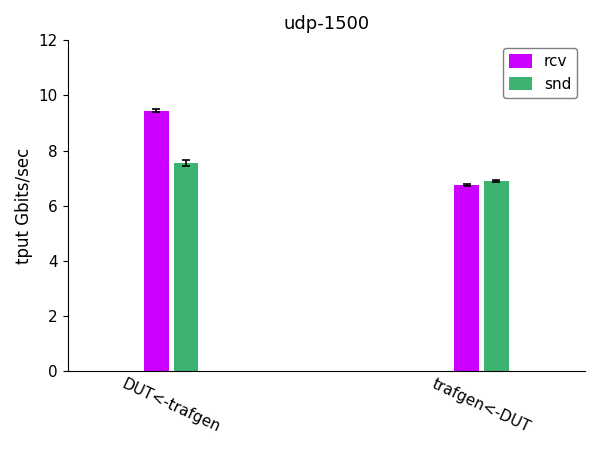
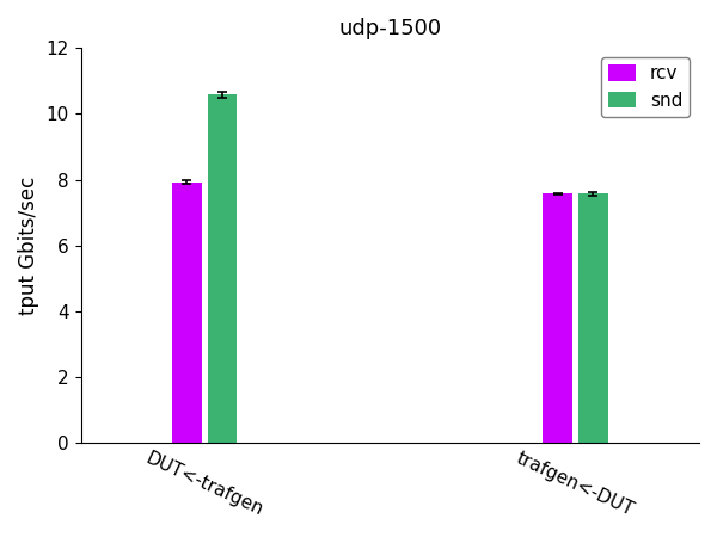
rcv/DUT<-trafgen: 9.45 -> 7.93
snd/DUT<-trafgen: 7.55 -> 10.58
rcv/trafgen<-DUT: 6.75 -> 7.57
snd/trafgen<-DUT: 6.90 -> 7.57
